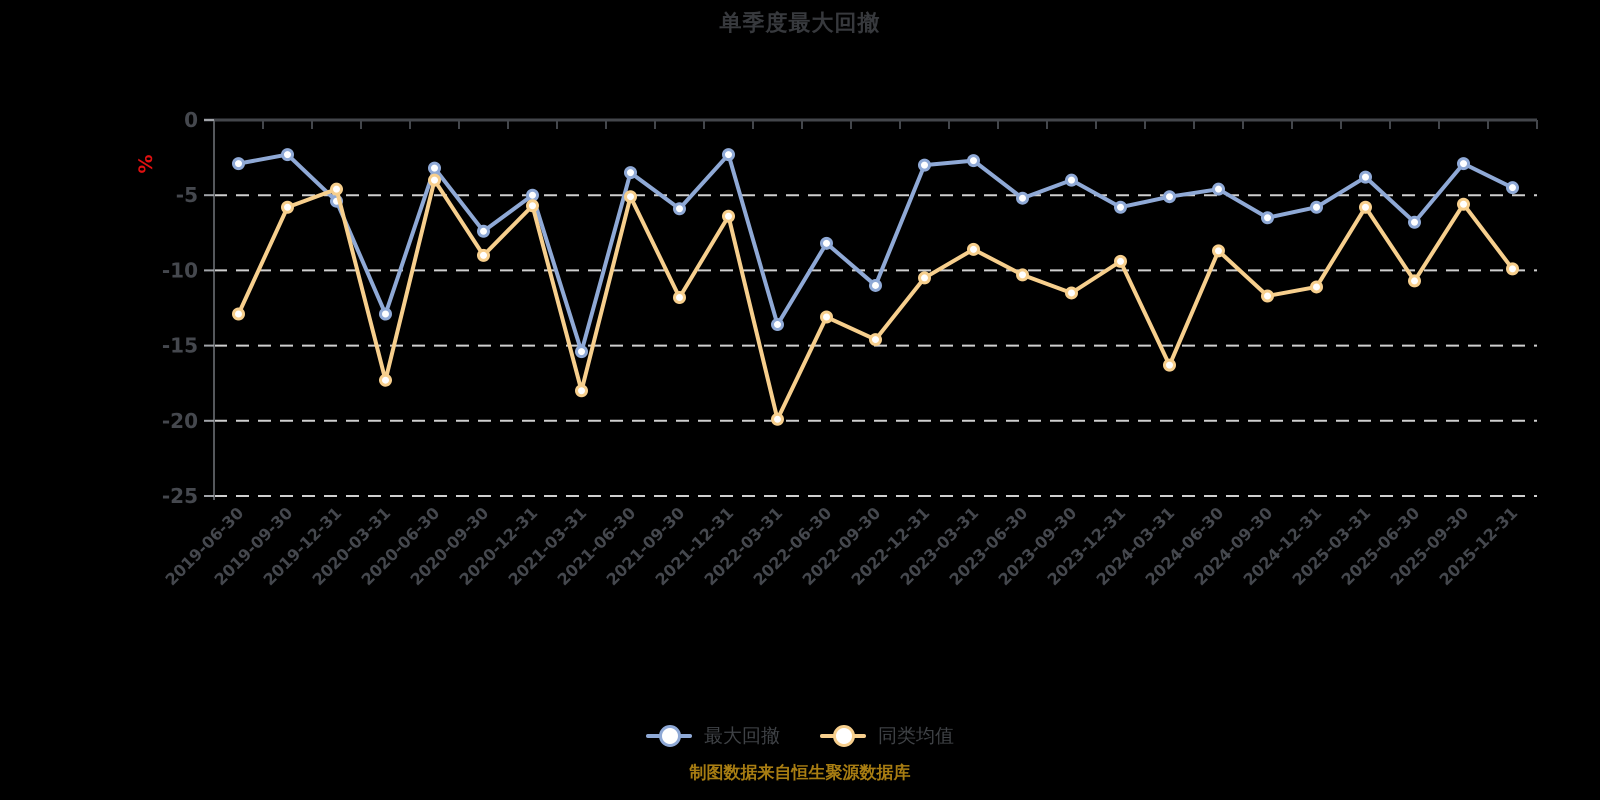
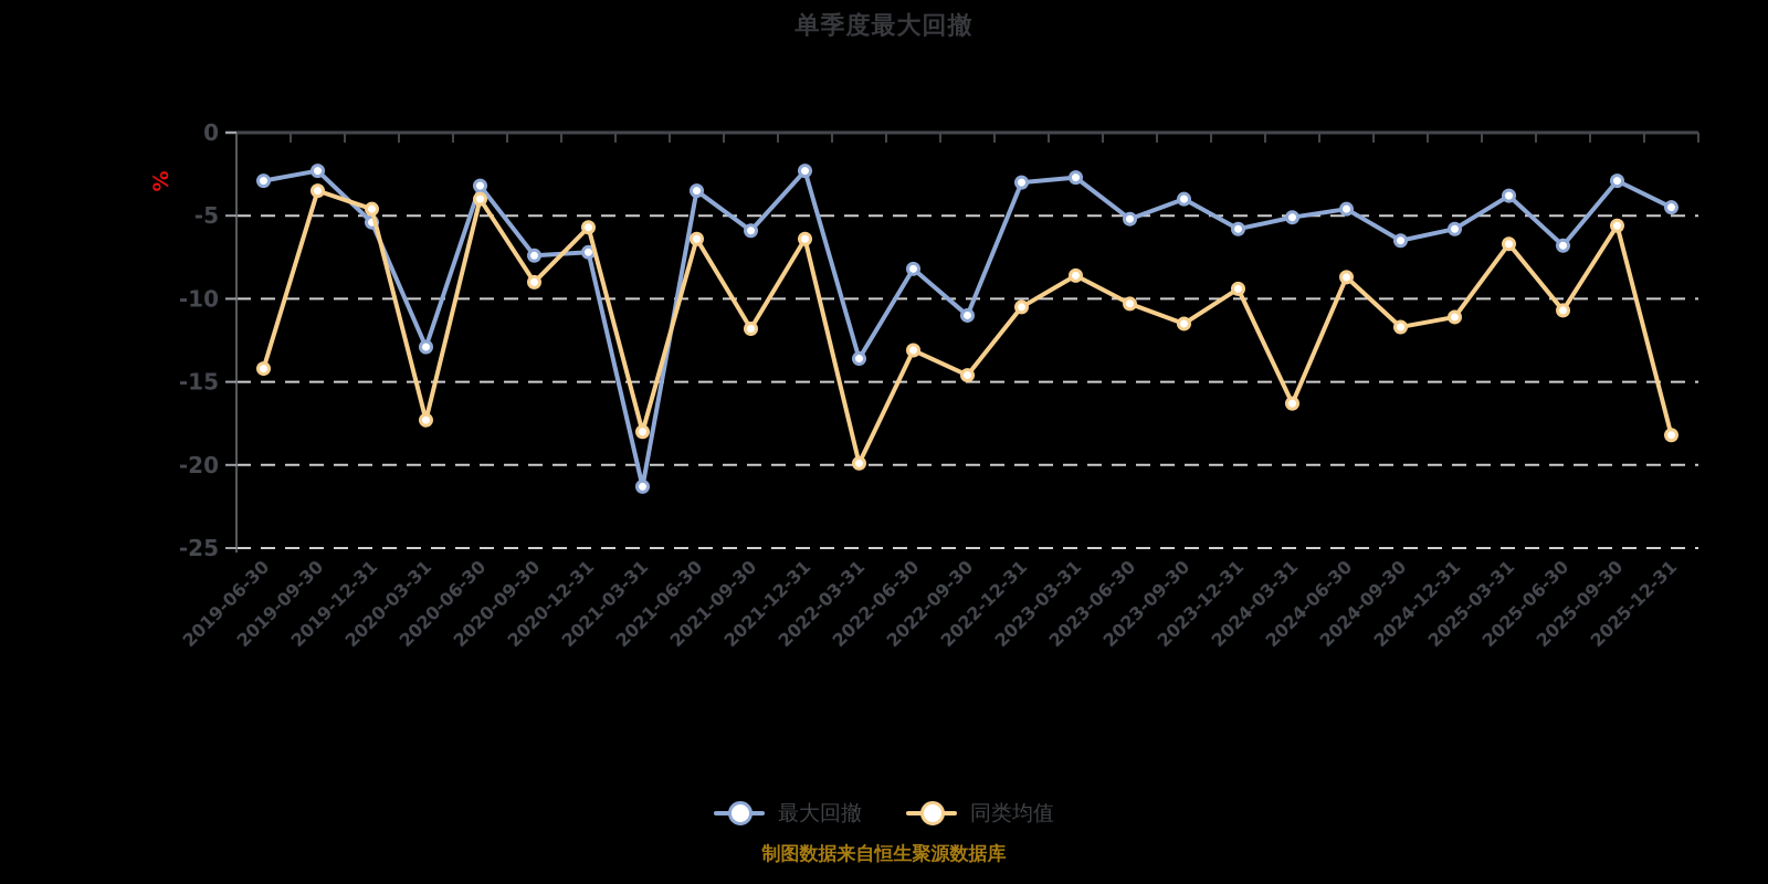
同类均值/2019-06-30: -12.9 -> -14.2
同类均值/2019-09-30: -5.8 -> -3.5
最大回撤/2020-12-31: -5.0 -> -7.2
最大回撤/2021-03-31: -15.4 -> -21.3
同类均值/2021-06-30: -5.1 -> -6.4
同类均值/2025-03-31: -5.8 -> -6.7
同类均值/2025-12-31: -9.9 -> -18.2
